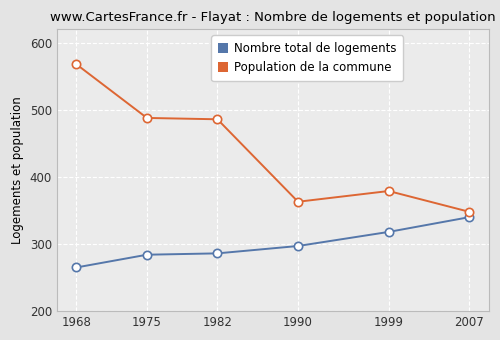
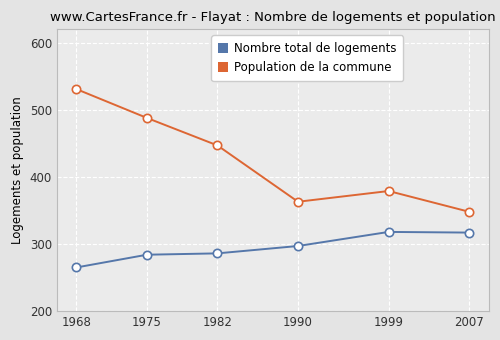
Population de la commune/1968: 568 -> 531
Population de la commune/1982: 486 -> 447
Nombre total de logements/2007: 340 -> 317
